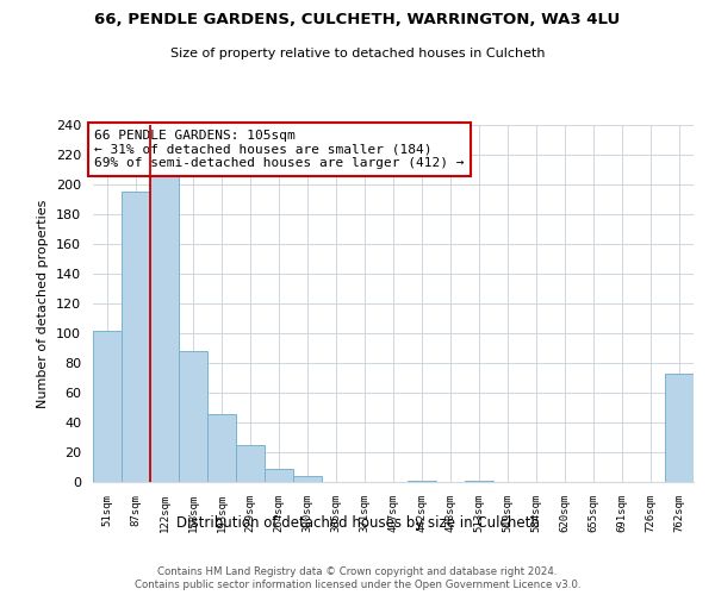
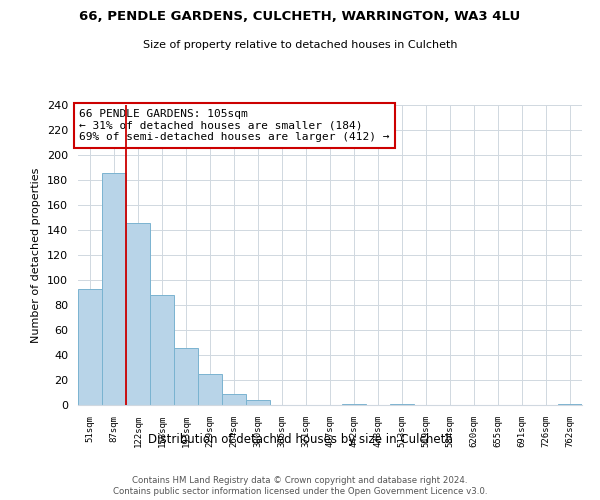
51sqm: 102 -> 93
87sqm: 195 -> 186
122sqm: 208 -> 146
762sqm: 73 -> 1
